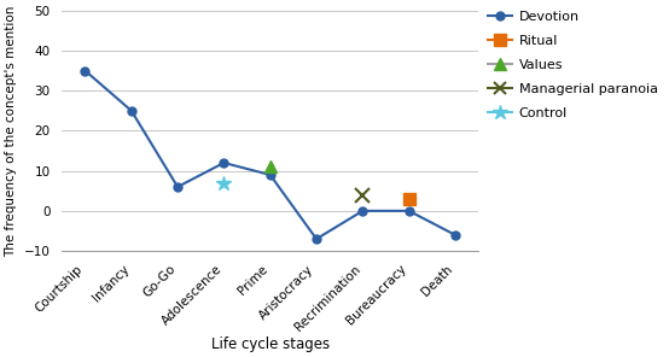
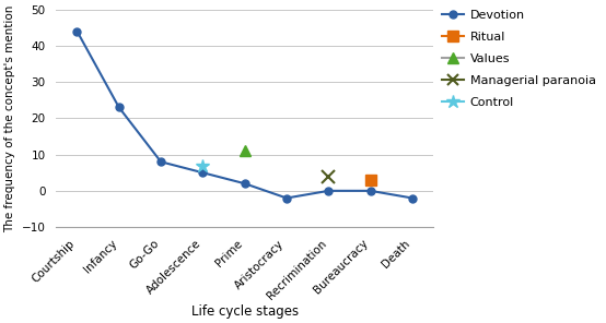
Courtship: 35 -> 44
Infancy: 25 -> 23
Go-Go: 6 -> 8
Adolescence: 12 -> 5
Prime: 9 -> 2
Aristocracy: -7 -> -2
Death: -6 -> -2
